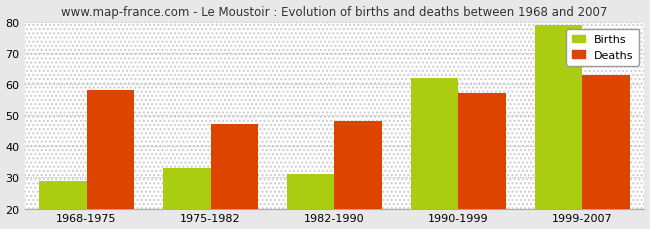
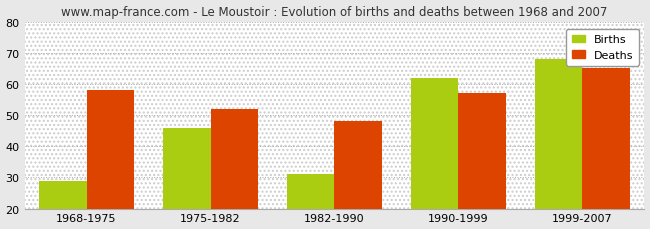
Births/1975-1982: 33 -> 46
Deaths/1975-1982: 47 -> 52
Births/1999-2007: 79 -> 68
Deaths/1999-2007: 63 -> 65
